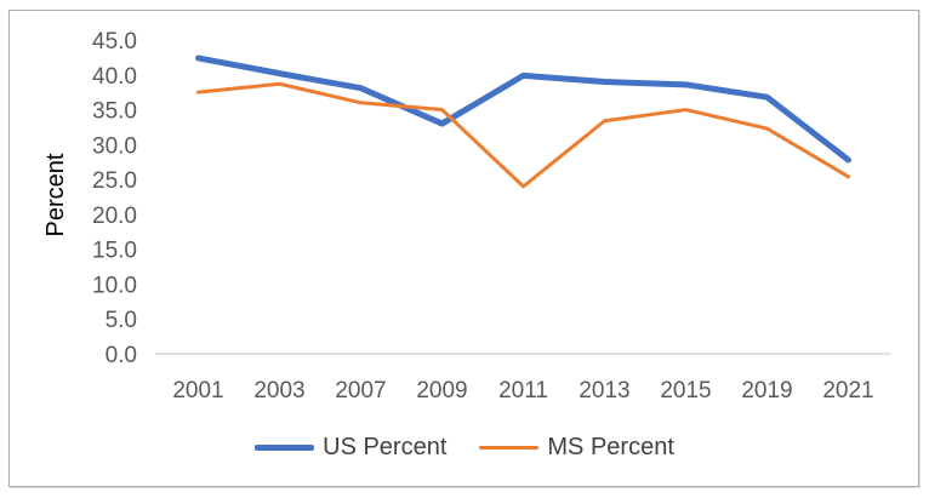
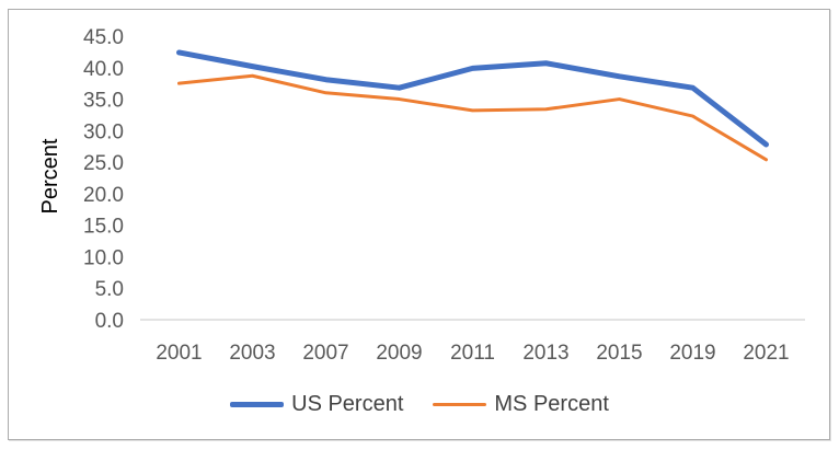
US Percent/2009: 33 -> 37
MS Percent/2011: 24 -> 33
US Percent/2013: 39 -> 41
